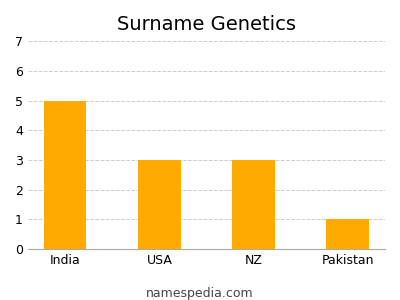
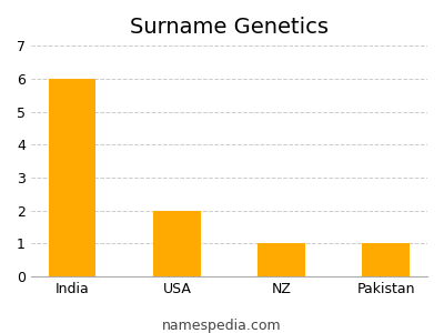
India: 5 -> 6
USA: 3 -> 2
NZ: 3 -> 1
